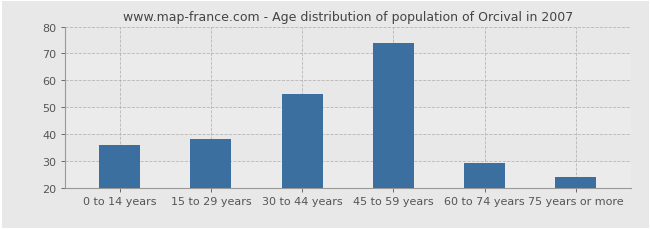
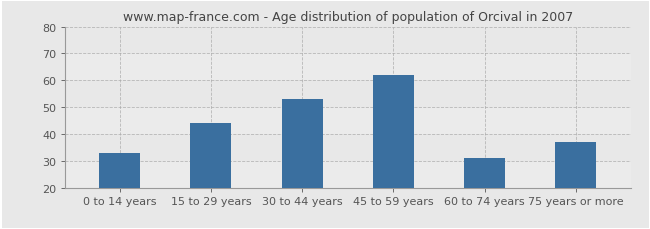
0 to 14 years: 36 -> 33
15 to 29 years: 38 -> 44
30 to 44 years: 55 -> 53
45 to 59 years: 74 -> 62
60 to 74 years: 29 -> 31
75 years or more: 24 -> 37
